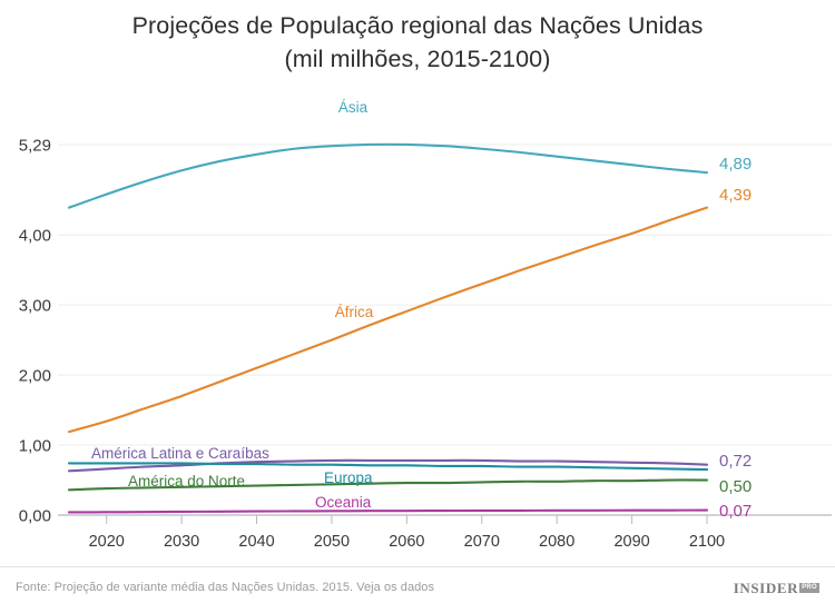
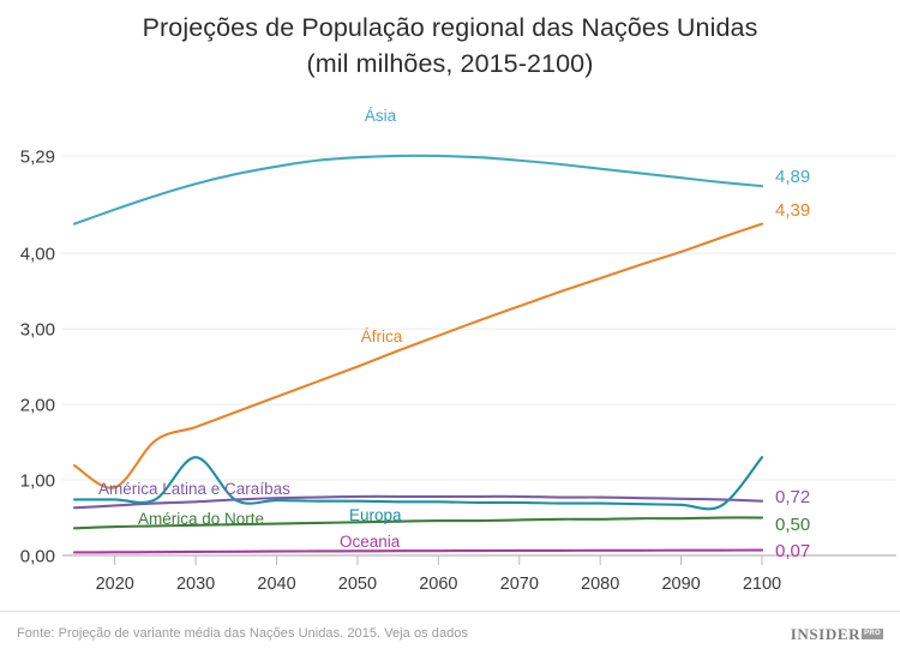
África/2020: 1,3 -> 0,9
Europa/2030: 0,7 -> 1,3
Europa/2100: 0,7 -> 1,3
